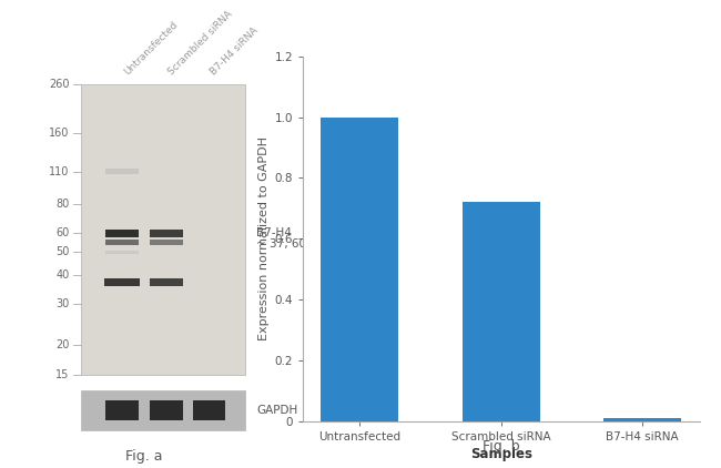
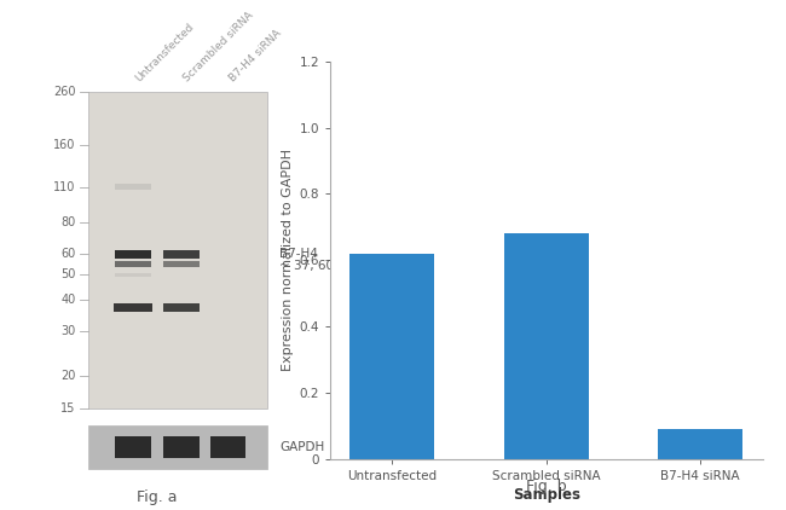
Untransfected: 1.000 -> 0.620
Scrambled siRNA: 0.720 -> 0.680
B7-H4 siRNA: 0.012 -> 0.090
